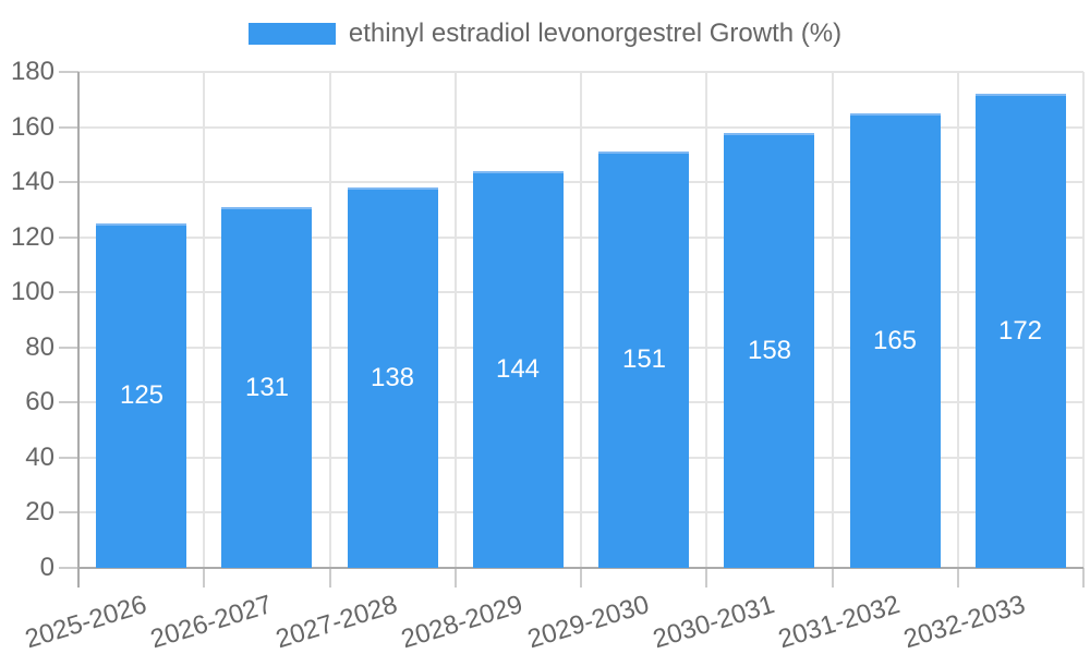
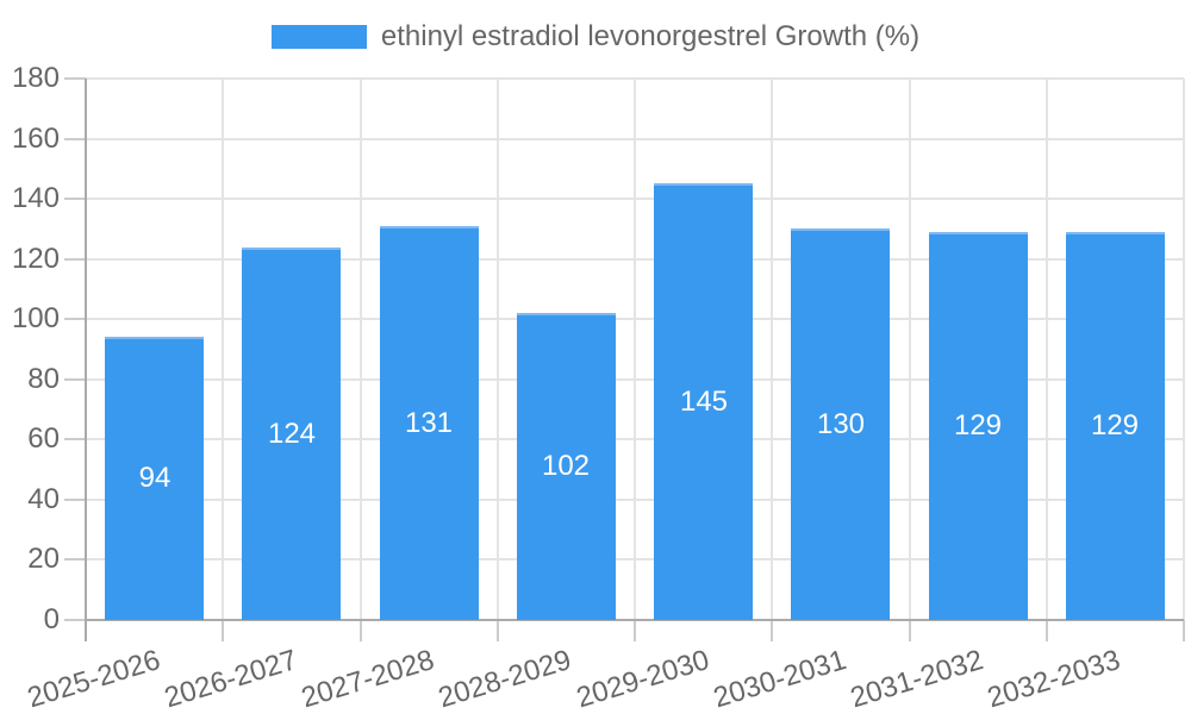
2025-2026: 125 -> 94
2026-2027: 131 -> 124
2027-2028: 138 -> 131
2028-2029: 144 -> 102
2029-2030: 151 -> 145
2030-2031: 158 -> 130
2031-2032: 165 -> 129
2032-2033: 172 -> 129
